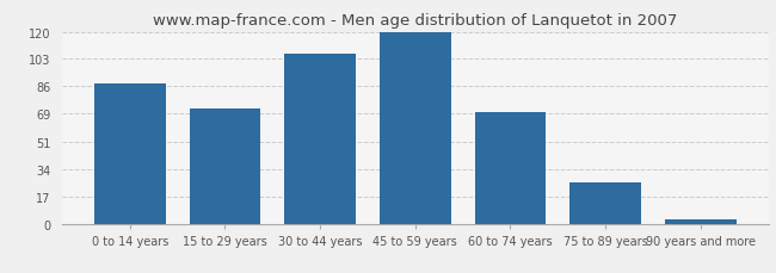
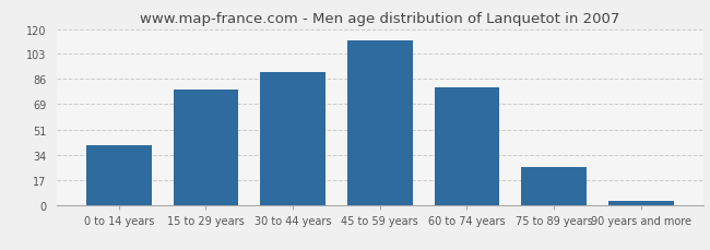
0 to 14 years: 88 -> 41
15 to 29 years: 72 -> 79
30 to 44 years: 106 -> 91
45 to 59 years: 120 -> 112
60 to 74 years: 70 -> 80
